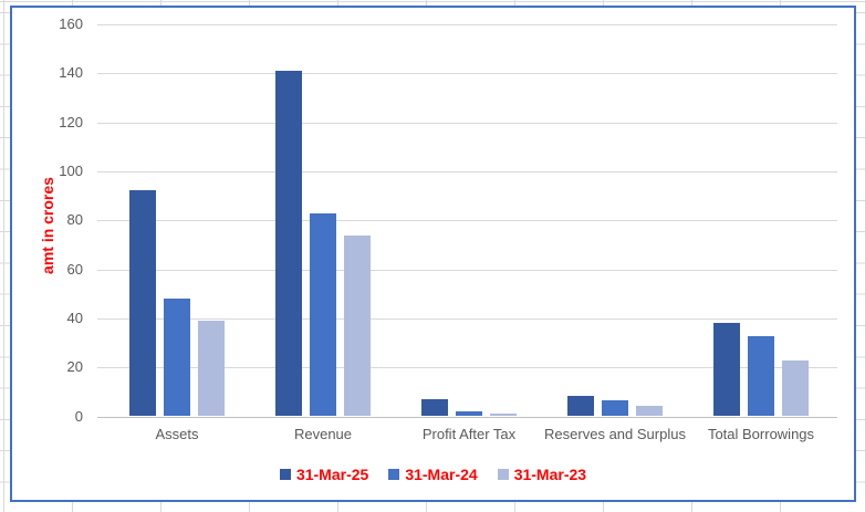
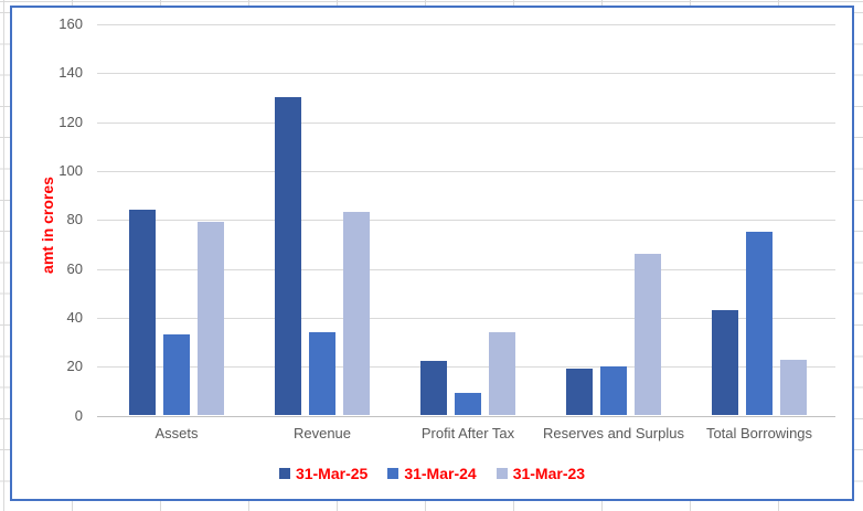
31-Mar-25/Assets: 92 -> 84
31-Mar-24/Assets: 48 -> 33
31-Mar-23/Assets: 39 -> 79
31-Mar-25/Revenue: 141 -> 130
31-Mar-24/Revenue: 82 -> 34
31-Mar-23/Revenue: 74 -> 83
31-Mar-25/Profit After Tax: 7 -> 22
31-Mar-24/Profit After Tax: 2 -> 9
31-Mar-23/Profit After Tax: 1 -> 34
31-Mar-25/Reserves and Surplus: 8 -> 19
31-Mar-24/Reserves and Surplus: 6 -> 20
31-Mar-23/Reserves and Surplus: 4 -> 66
31-Mar-25/Total Borrowings: 38 -> 43
31-Mar-24/Total Borrowings: 32 -> 75
